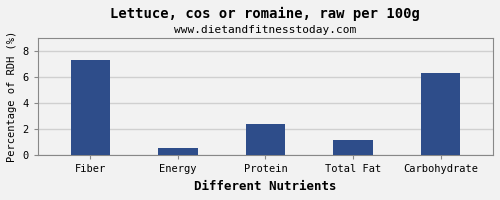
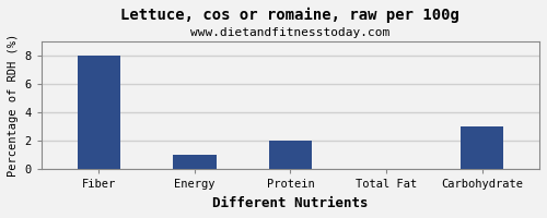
Fiber: 7.3 -> 8.0
Energy: 0.6 -> 1.0
Protein: 2.4 -> 2.0
Total Fat: 1.2 -> 0.1
Carbohydrate: 6.3 -> 3.0
